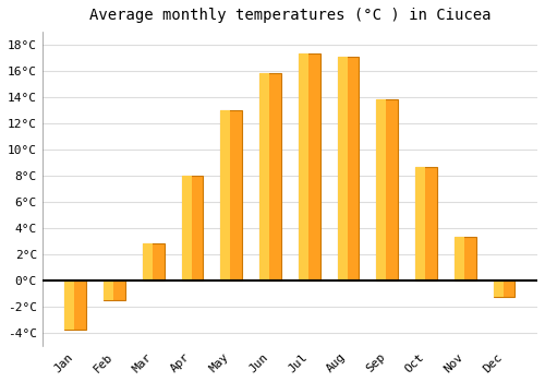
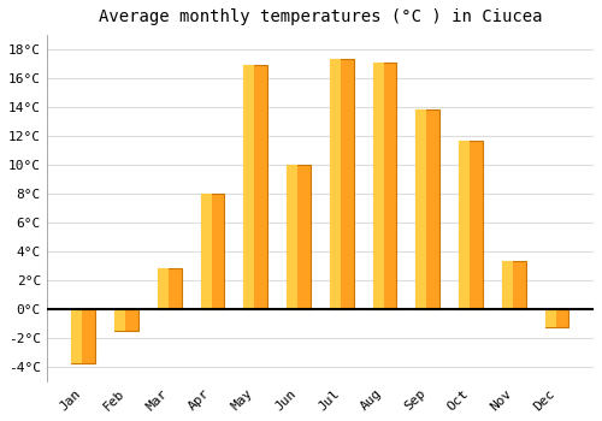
May: 13.0°C -> 16.9°C
Jun: 15.8°C -> 10.0°C
Oct: 8.7°C -> 11.7°C
